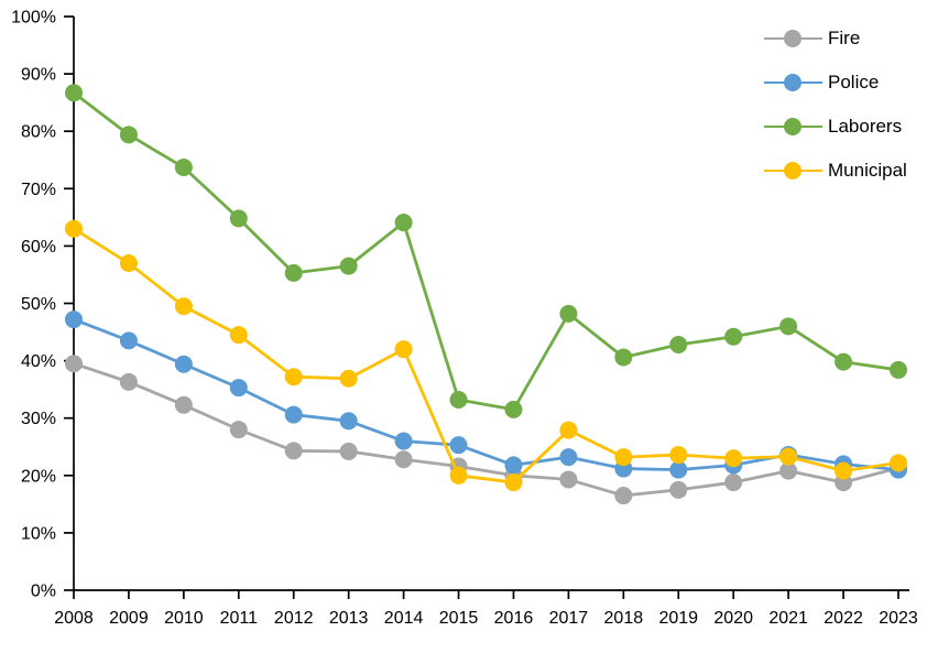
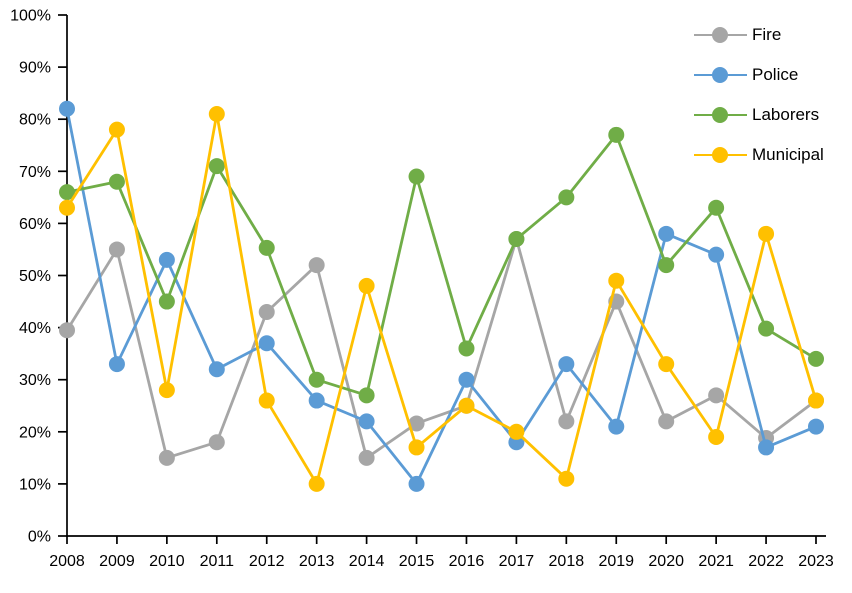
Police/2008: 47% -> 82%
Laborers/2008: 87% -> 66%
Fire/2009: 36% -> 55%
Police/2009: 44% -> 33%
Laborers/2009: 79% -> 68%
Municipal/2009: 57% -> 78%
Fire/2010: 32% -> 15%
Police/2010: 39% -> 53%
Laborers/2010: 74% -> 45%
Municipal/2010: 50% -> 28%
Fire/2011: 28% -> 18%
Police/2011: 35% -> 32%
Laborers/2011: 65% -> 71%
Municipal/2011: 44% -> 81%
Fire/2012: 24% -> 43%
Police/2012: 31% -> 37%
Municipal/2012: 37% -> 26%
Fire/2013: 24% -> 52%
Police/2013: 30% -> 26%
Laborers/2013: 56% -> 30%
Municipal/2013: 37% -> 10%
Fire/2014: 23% -> 15%
Police/2014: 26% -> 22%
Laborers/2014: 64% -> 27%
Municipal/2014: 42% -> 48%
Police/2015: 25% -> 10%
Laborers/2015: 33% -> 69%
Municipal/2015: 20% -> 17%
Fire/2016: 20% -> 25%
Police/2016: 22% -> 30%
Laborers/2016: 32% -> 36%
Municipal/2016: 19% -> 25%
Fire/2017: 19% -> 57%
Police/2017: 23% -> 18%
Laborers/2017: 48% -> 57%
Municipal/2017: 28% -> 20%
Fire/2018: 16% -> 22%
Police/2018: 21% -> 33%
Laborers/2018: 41% -> 65%
Municipal/2018: 23% -> 11%
Fire/2019: 18% -> 45%
Laborers/2019: 43% -> 77%
Municipal/2019: 24% -> 49%
Fire/2020: 19% -> 22%
Police/2020: 22% -> 58%
Laborers/2020: 44% -> 52%
Municipal/2020: 23% -> 33%
Fire/2021: 21% -> 27%
Police/2021: 24% -> 54%
Laborers/2021: 46% -> 63%
Municipal/2021: 23% -> 19%
Police/2022: 22% -> 17%
Municipal/2022: 21% -> 58%
Fire/2023: 21% -> 26%
Laborers/2023: 38% -> 34%
Municipal/2023: 22% -> 26%
